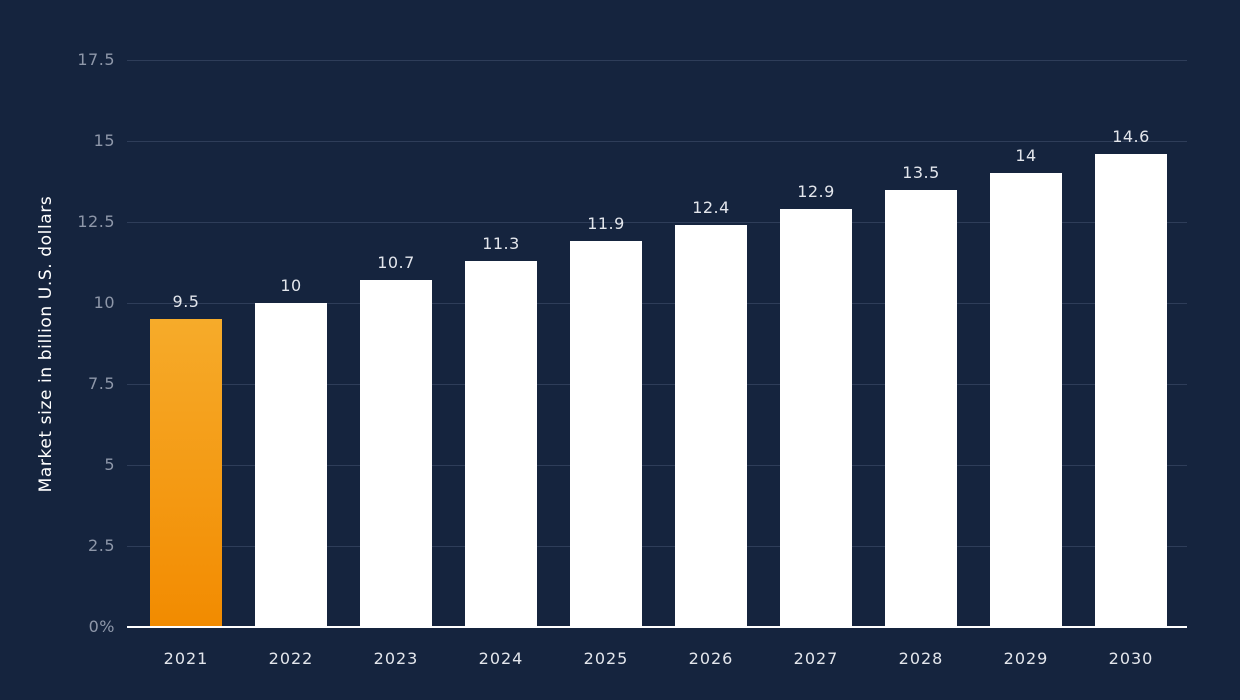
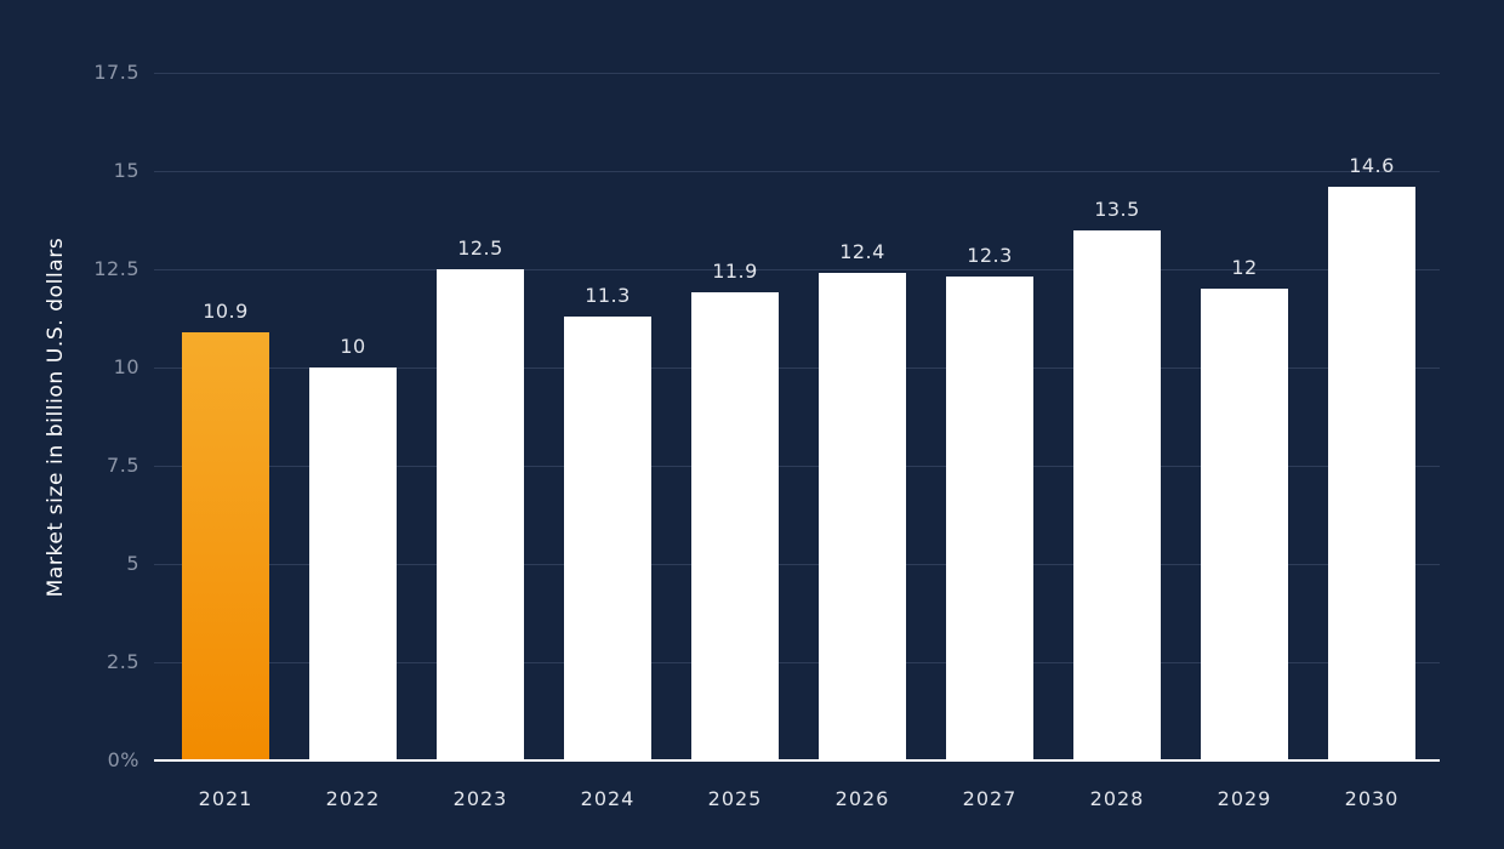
2021: 9.5 -> 10.9
2023: 10.7 -> 12.5
2027: 12.9 -> 12.3
2029: 14 -> 12
